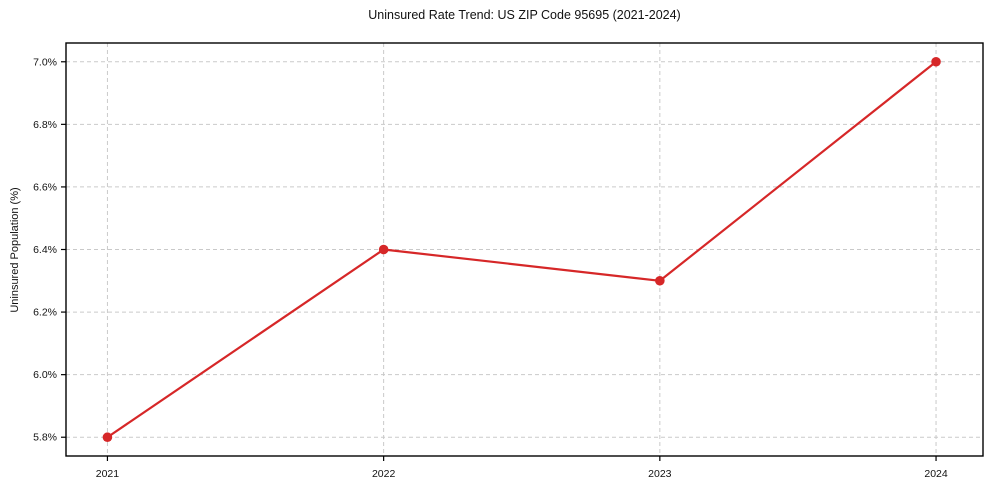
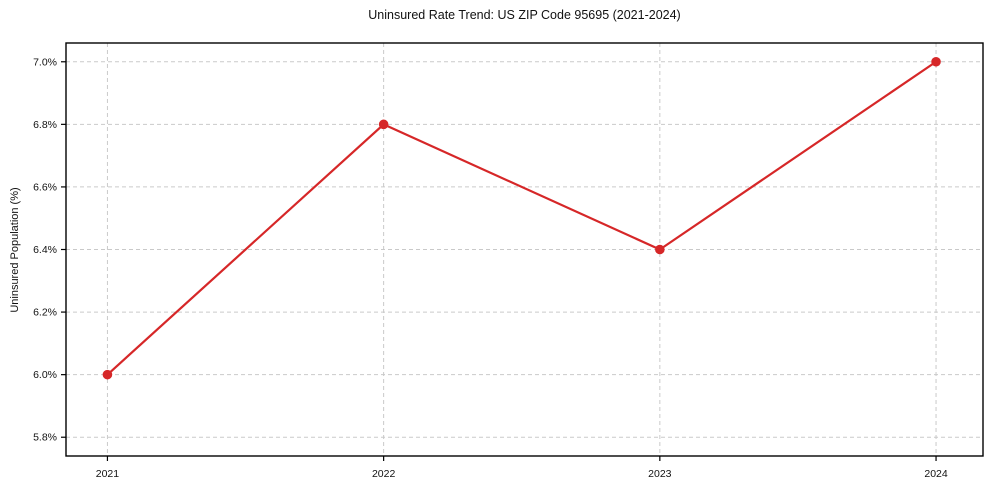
2021: 5.8% -> 6.0%
2022: 6.4% -> 6.8%
2023: 6.3% -> 6.4%
